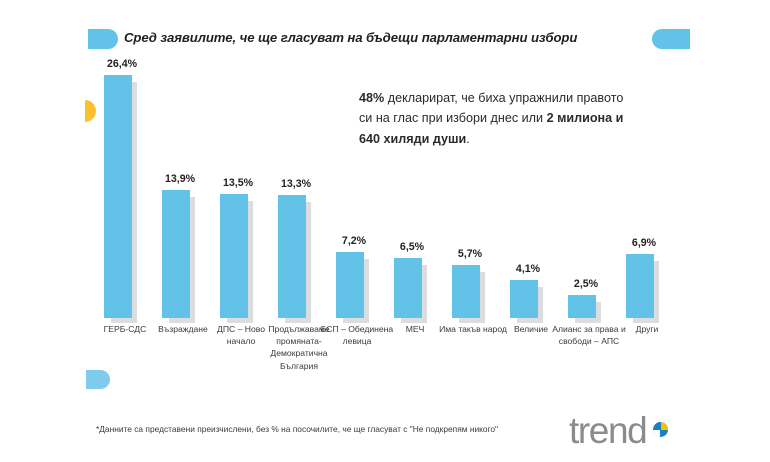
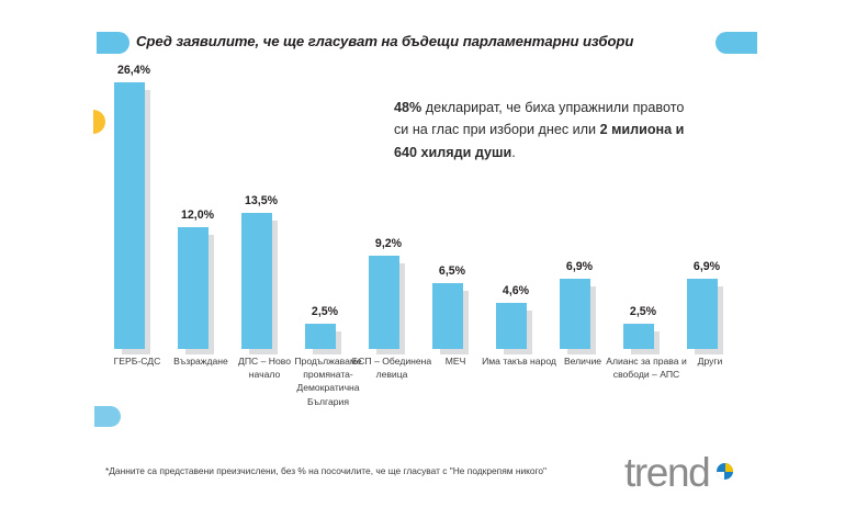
Възраждане: 13,9% -> 12,0%
Продължаваме промяната-Демократична България: 13,3% -> 2,5%
БСП – Обединена левица: 7,2% -> 9,2%
Има такъв народ: 5,7% -> 4,6%
Величие: 4,1% -> 6,9%
